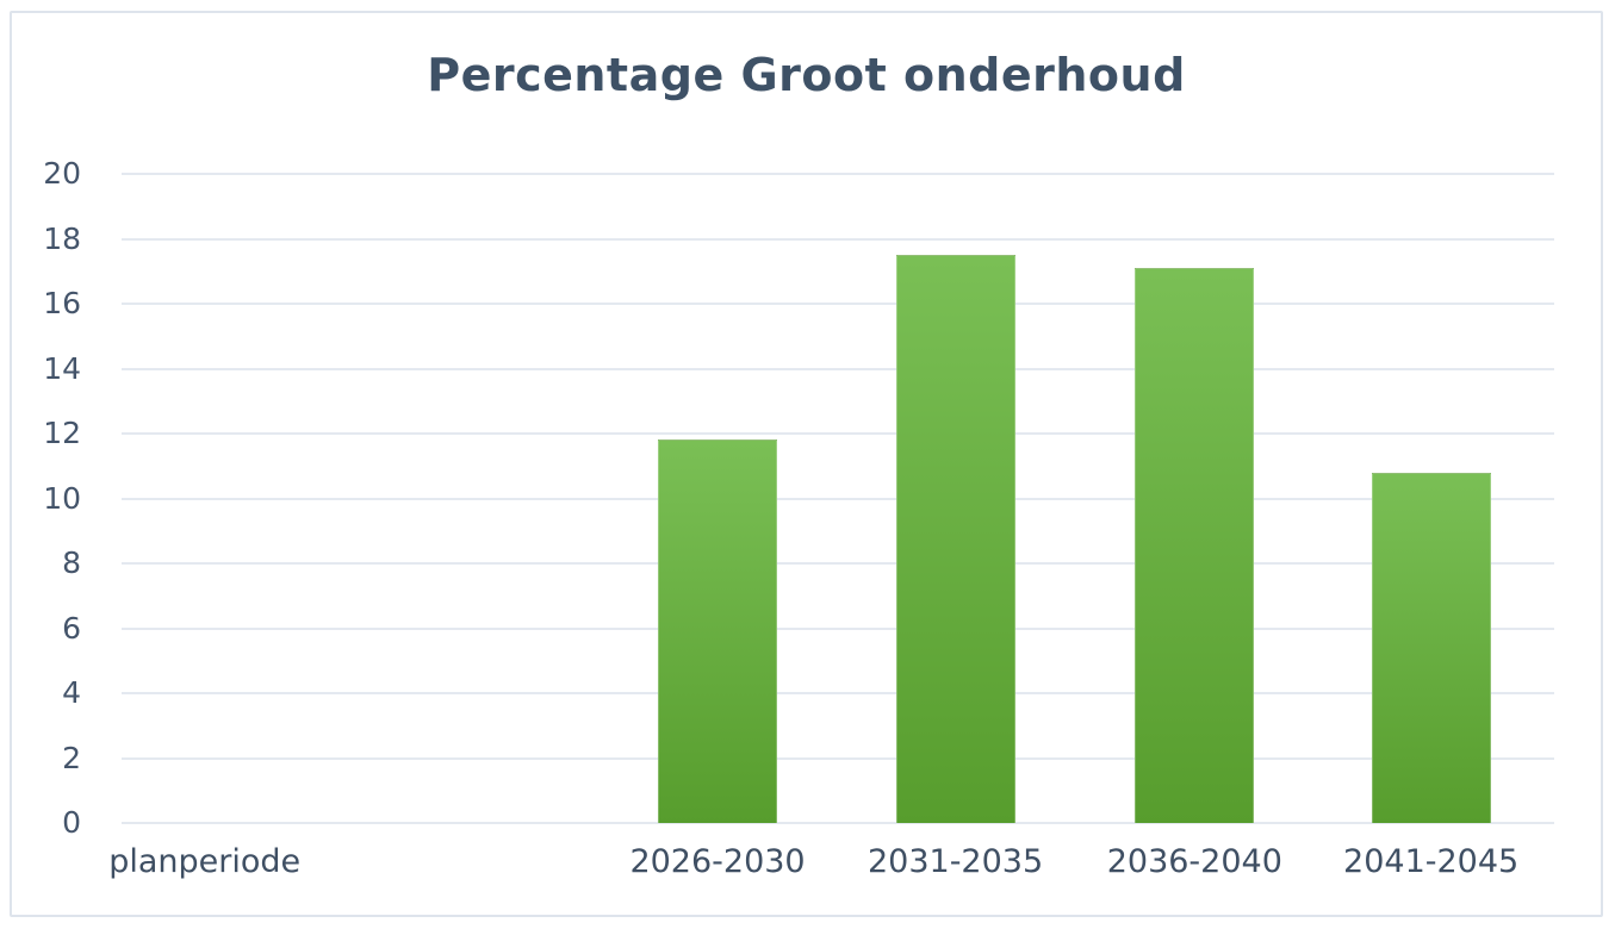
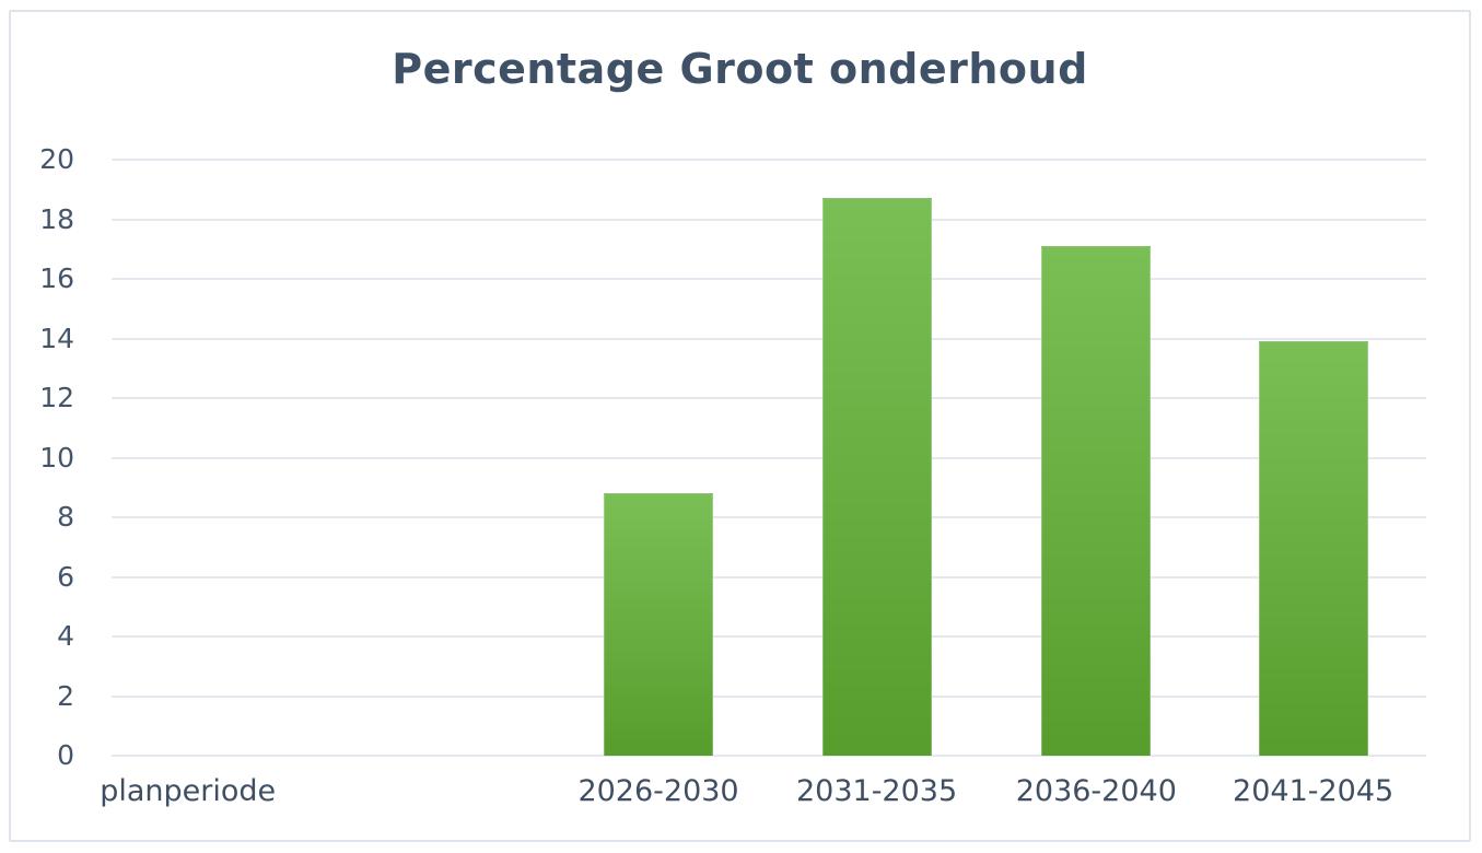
2026-2030: 11.8 -> 8.8
2031-2035: 17.5 -> 18.7
2041-2045: 10.8 -> 13.9
